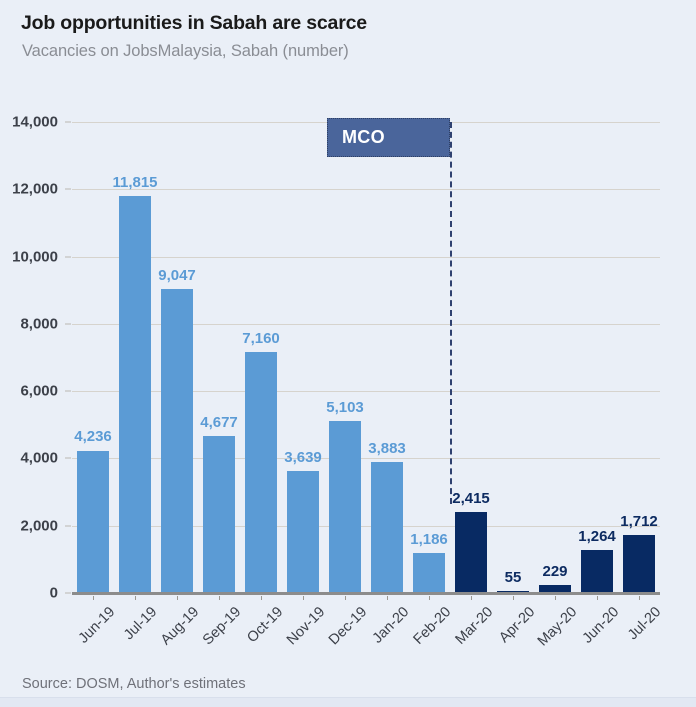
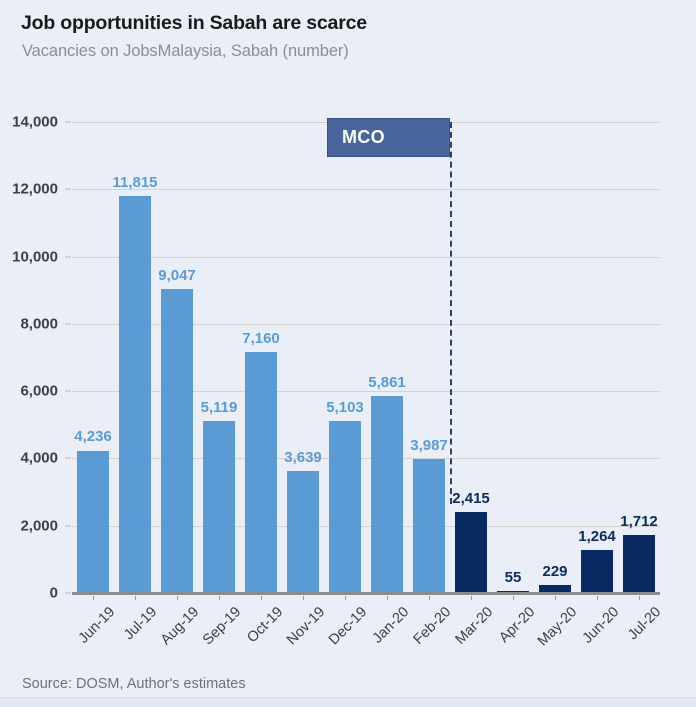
Sep-19: 4,677 -> 5,119
Jan-20: 3,883 -> 5,861
Feb-20: 1,186 -> 3,987
